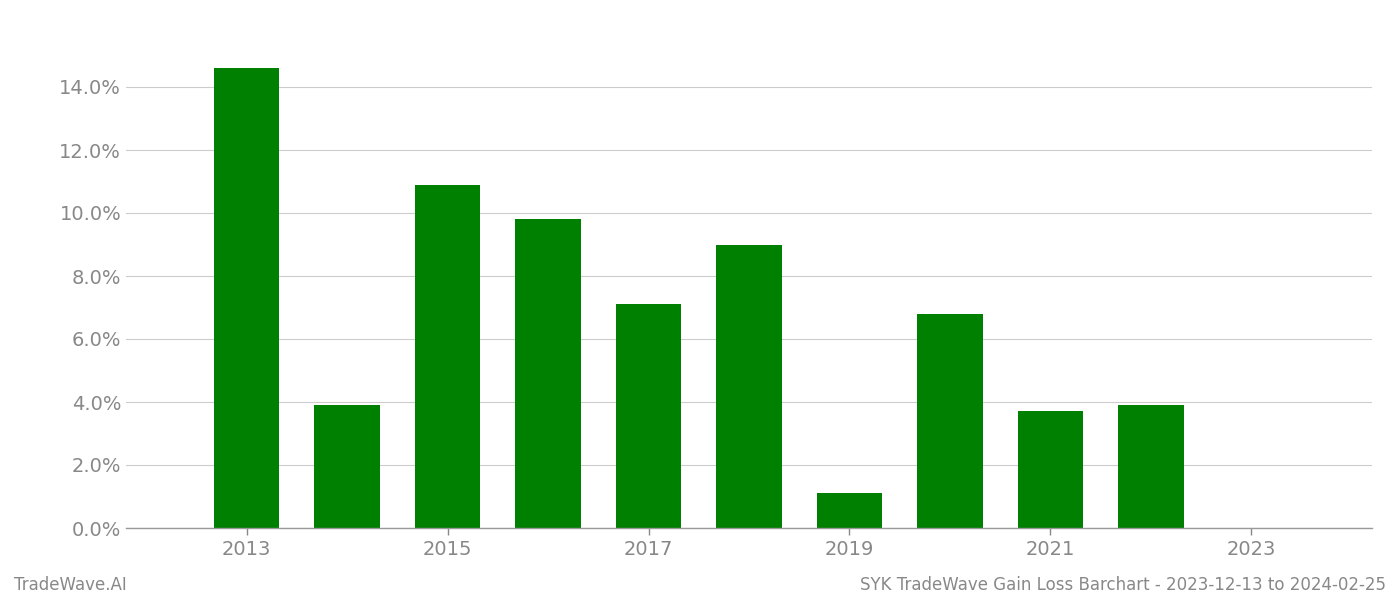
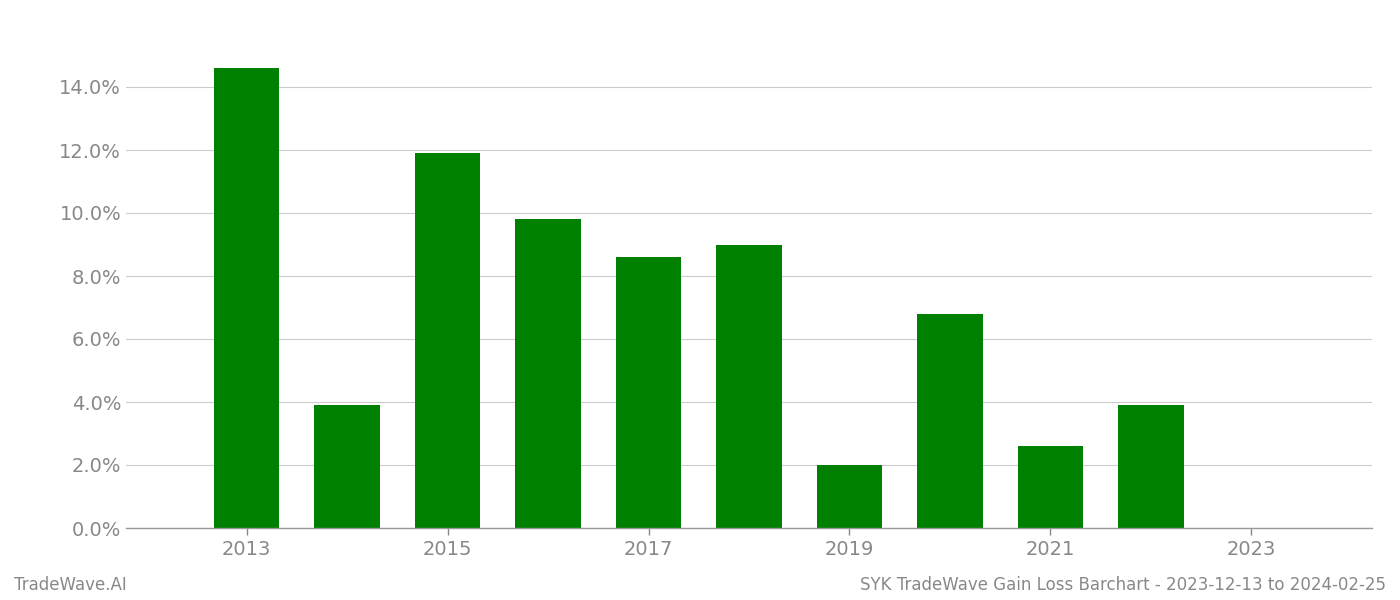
2015: 10.9% -> 11.9%
2017: 7.1% -> 8.6%
2019: 1.1% -> 2.0%
2021: 3.7% -> 2.6%
